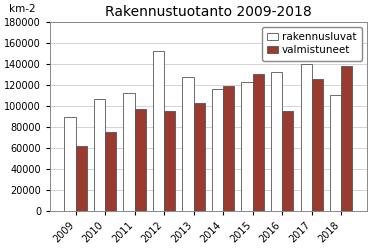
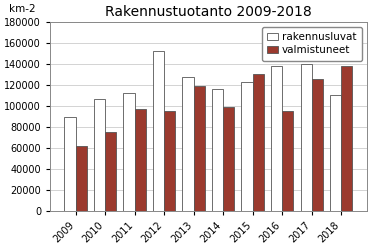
valmistuneet/2013: 103000 -> 119000
valmistuneet/2014: 119000 -> 99000
rakennusluvat/2016: 132000 -> 138000
